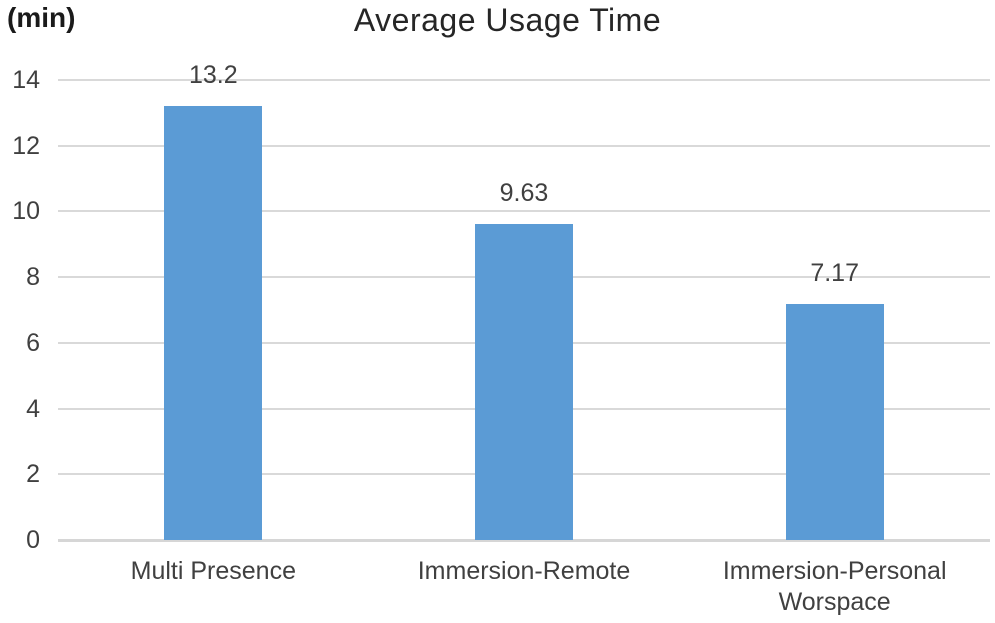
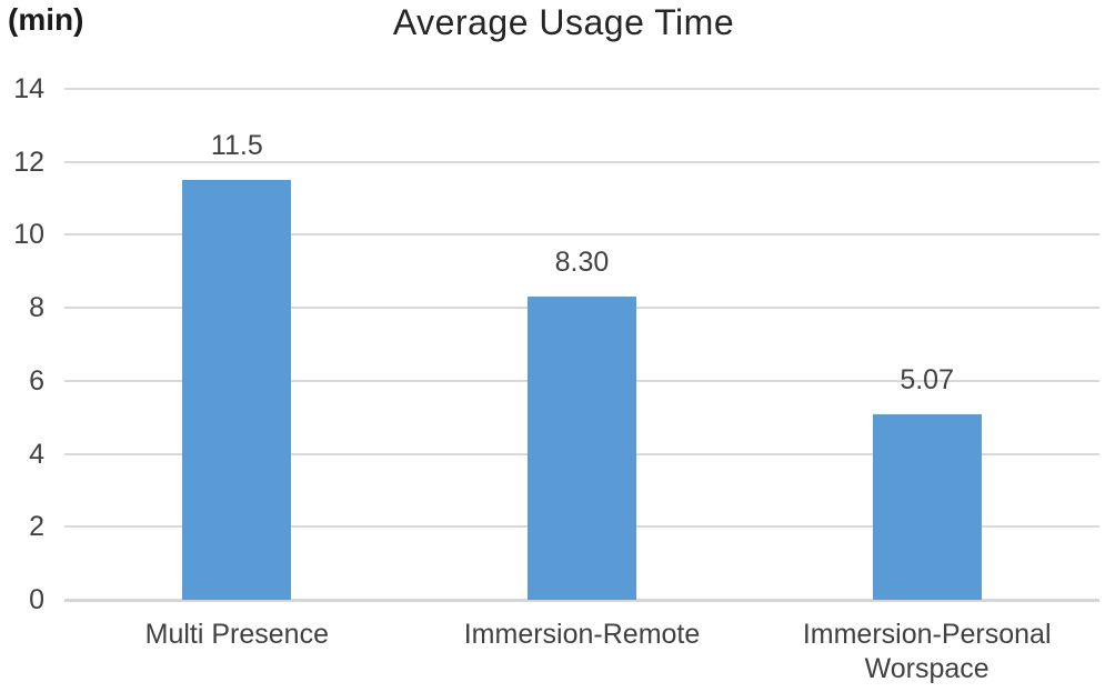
Multi Presence: 13.2 -> 11.5
Immersion-Remote: 9.63 -> 8.30
Immersion-Personal Worspace: 7.17 -> 5.07
